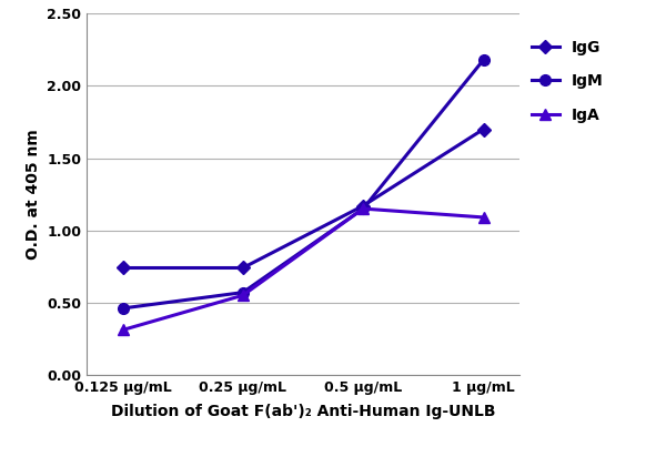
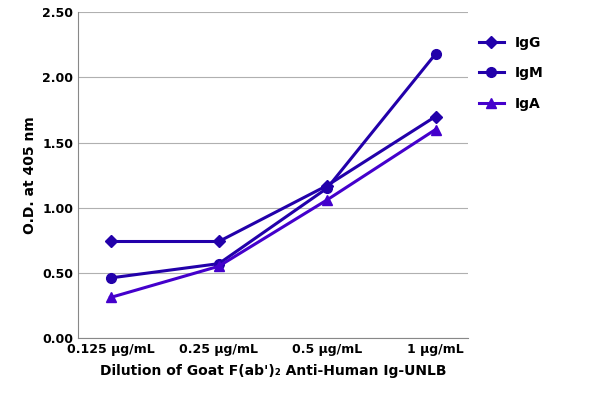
IgA/0.5 μg/mL: 1.15 -> 1.06
IgA/1 μg/mL: 1.09 -> 1.60
